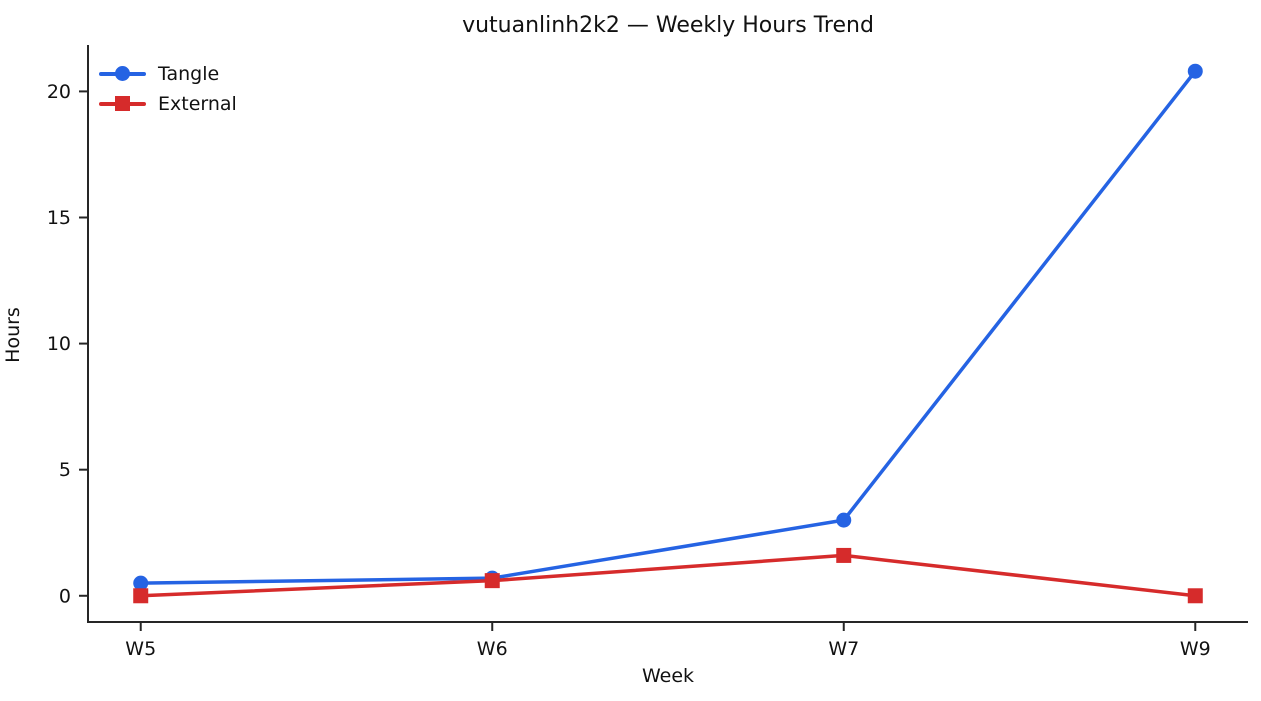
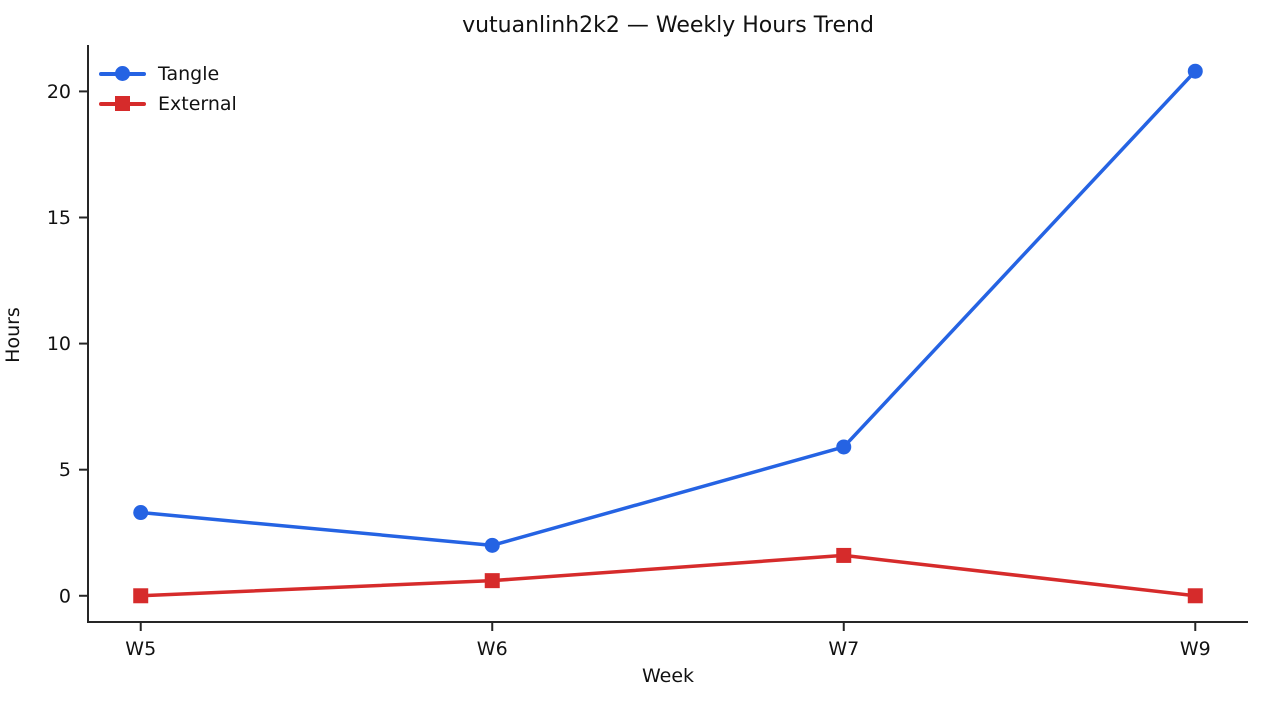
Tangle/W5: 0.5 -> 3.3
Tangle/W6: 0.7 -> 2.0
Tangle/W7: 3.0 -> 5.9
